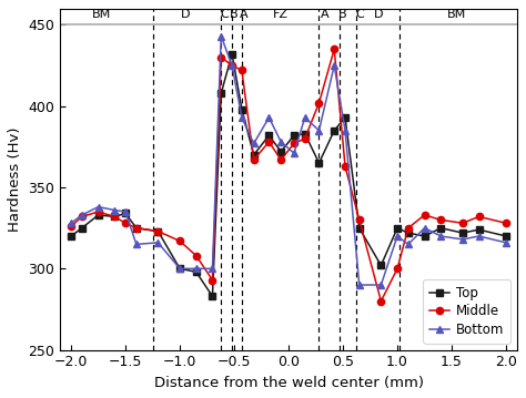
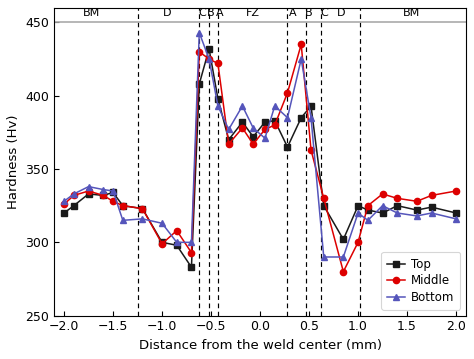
Middle/−1.0: 317 -> 299
Bottom/−1.0: 300 -> 313
Middle/2.0: 328 -> 335
